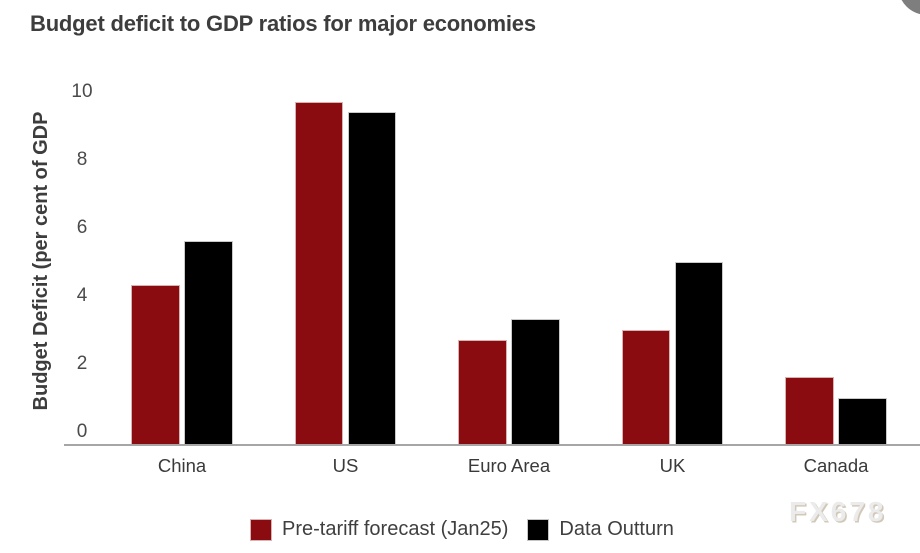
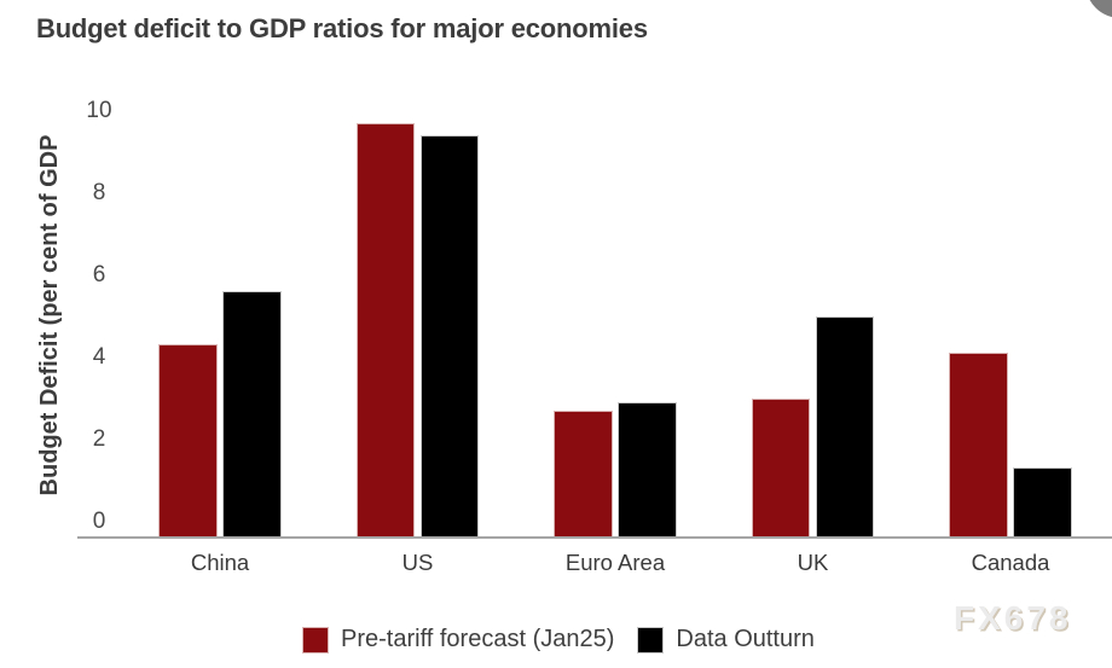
Data Outturn/Euro Area: 3.3 -> 2.9
Pre-tariff forecast (Jan25)/Canada: 1.6 -> 4.1
Data Outturn/Canada: 1.0 -> 1.3
